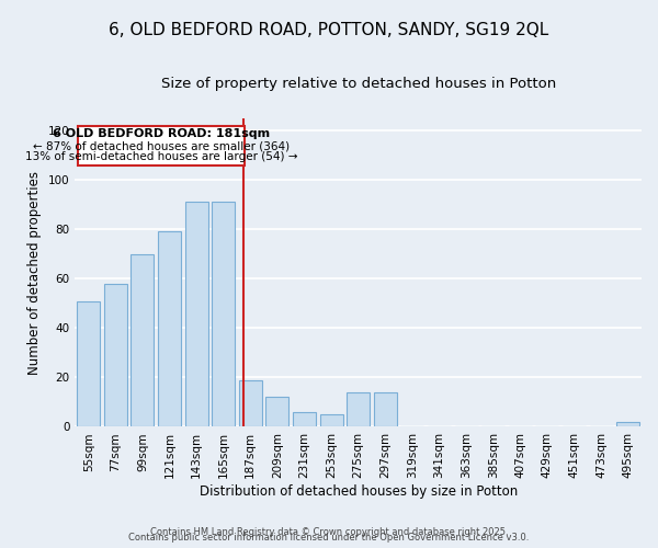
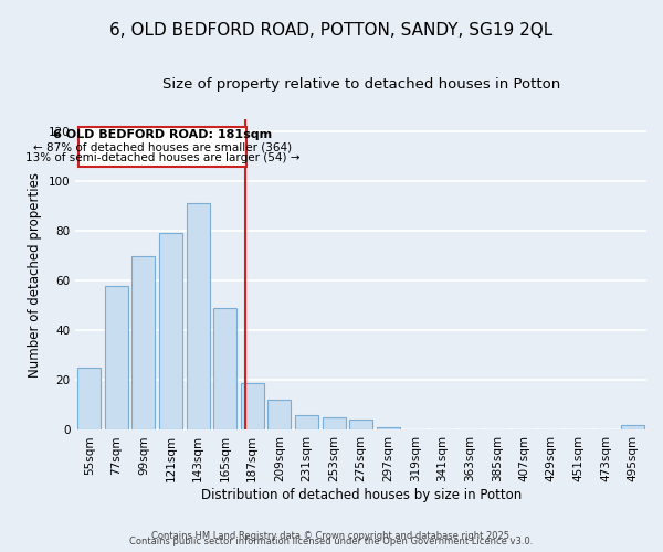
55sqm: 51 -> 25
165sqm: 91 -> 49
275sqm: 14 -> 4
297sqm: 14 -> 1
